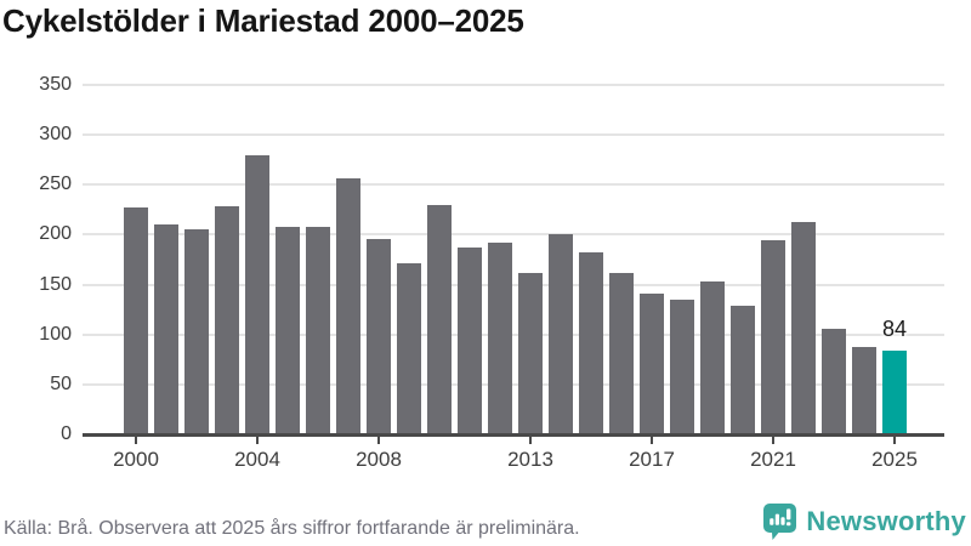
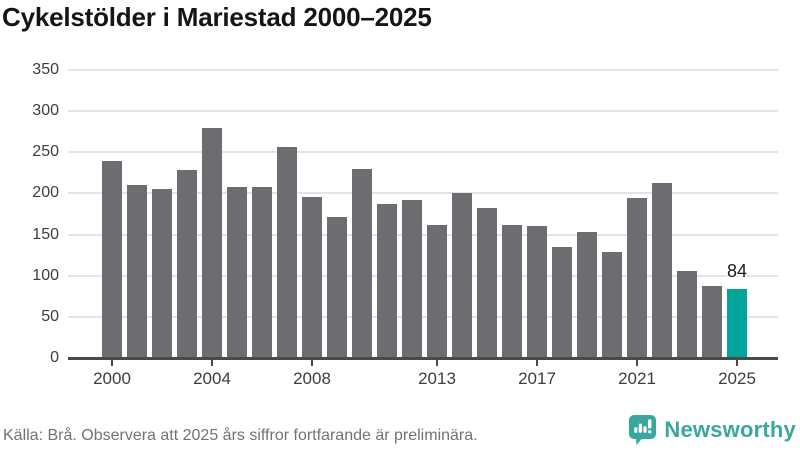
2000: 230 -> 240
2017: 140 -> 160
